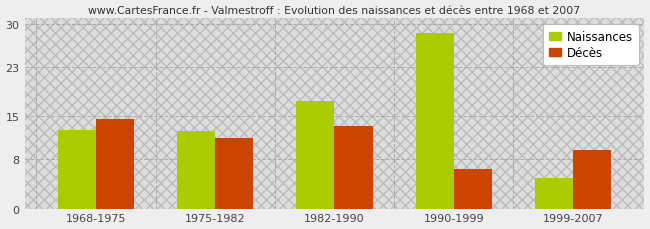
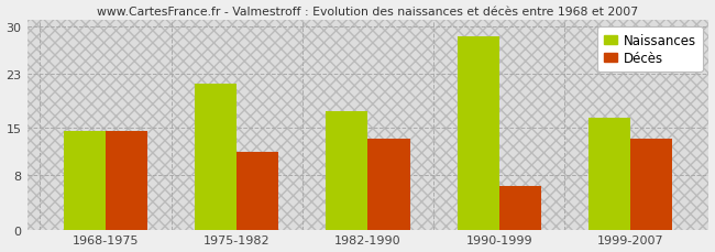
Naissances/1968-1975: 12.8 -> 14.5
Naissances/1975-1982: 12.6 -> 21.5
Naissances/1999-2007: 5.0 -> 16.5
Décès/1999-2007: 9.6 -> 13.5
